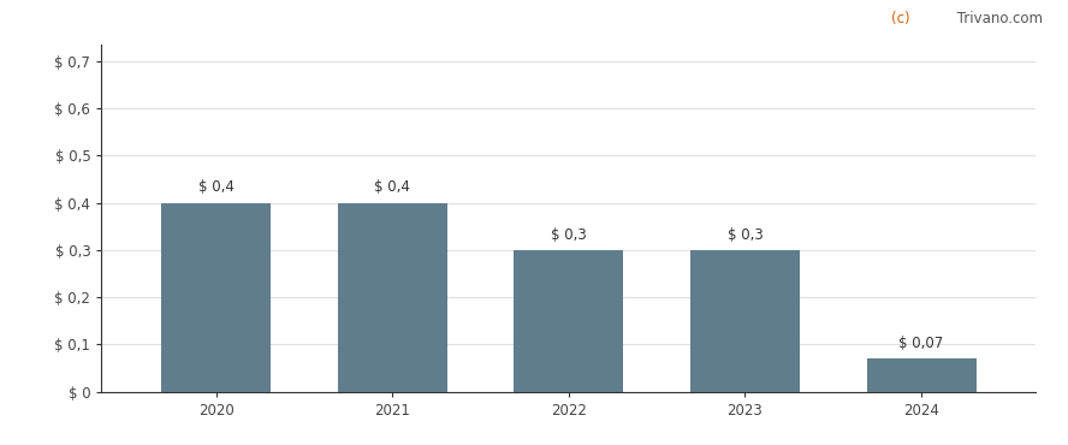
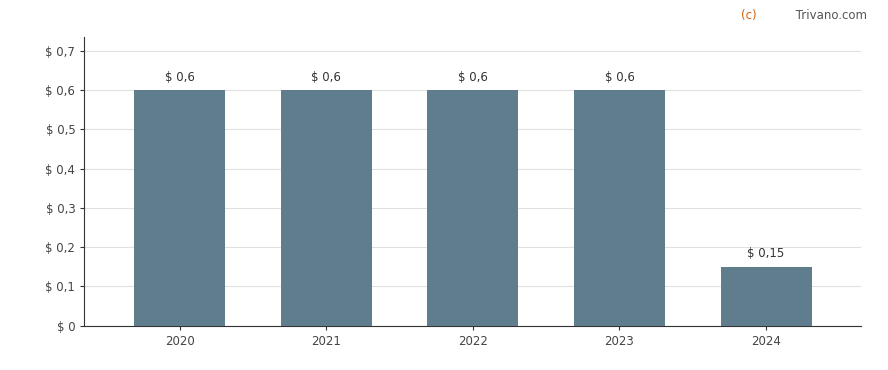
2020: 0,4 -> 0,6
2021: 0,4 -> 0,6
2022: 0,3 -> 0,6
2023: 0,3 -> 0,6
2024: 0,07 -> 0,15
